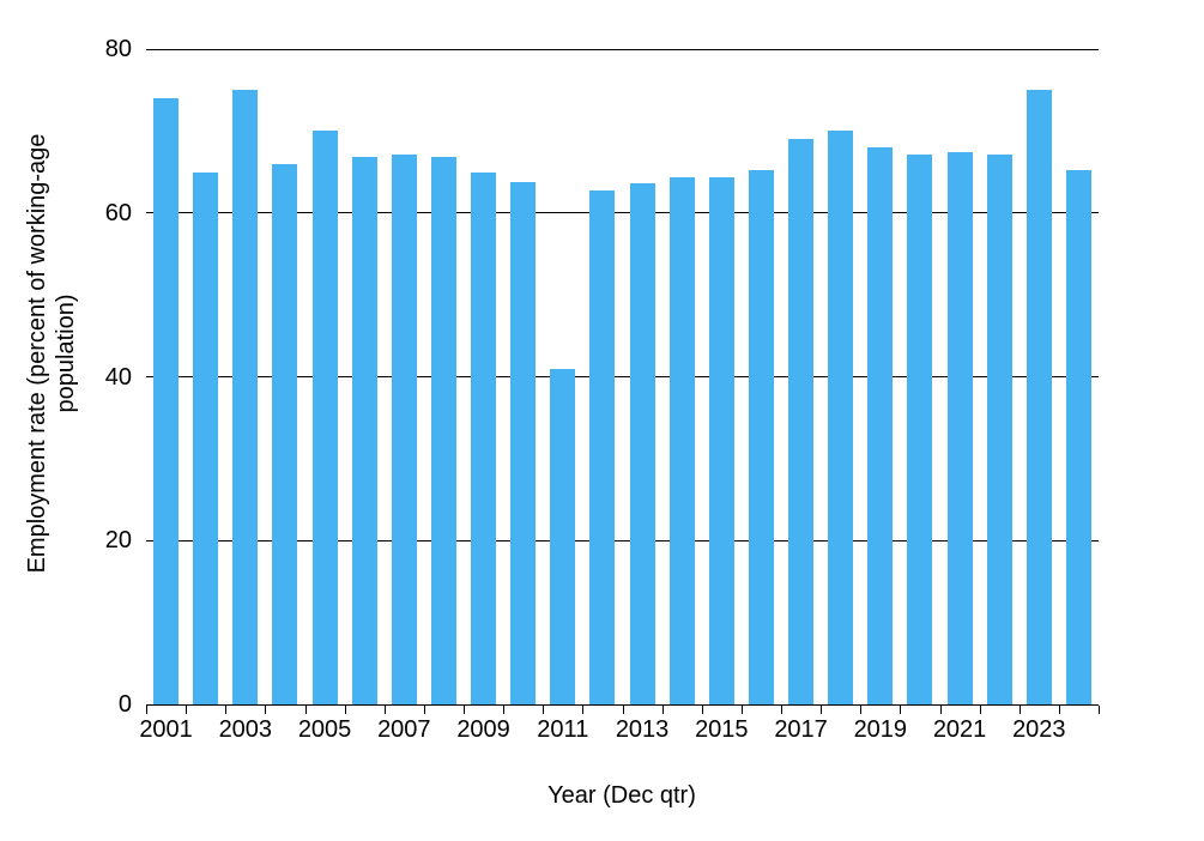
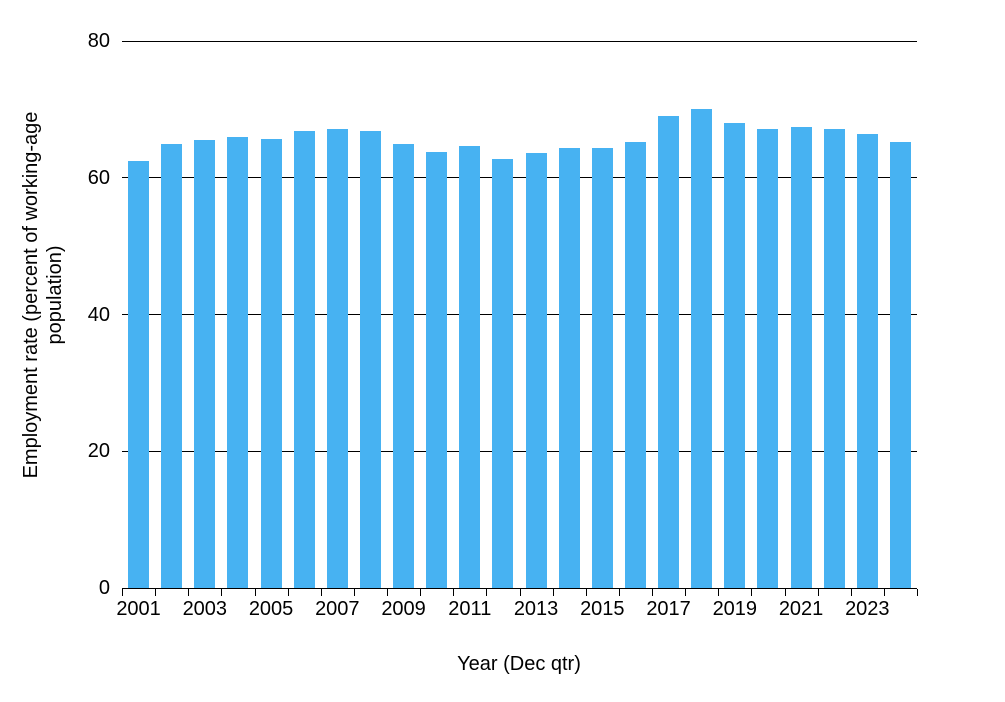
2001: 74 -> 62
2003: 75 -> 66
2005: 70 -> 66
2011: 41 -> 65
2023: 75 -> 66
